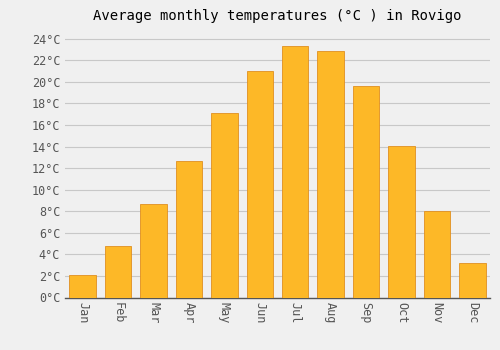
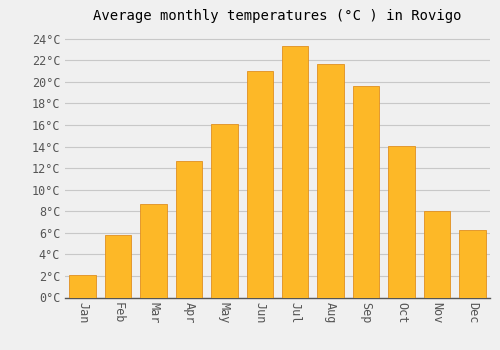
Feb: 4.8°C -> 5.8°C
May: 17.1°C -> 16.1°C
Aug: 22.9°C -> 21.7°C
Dec: 3.2°C -> 6.3°C
